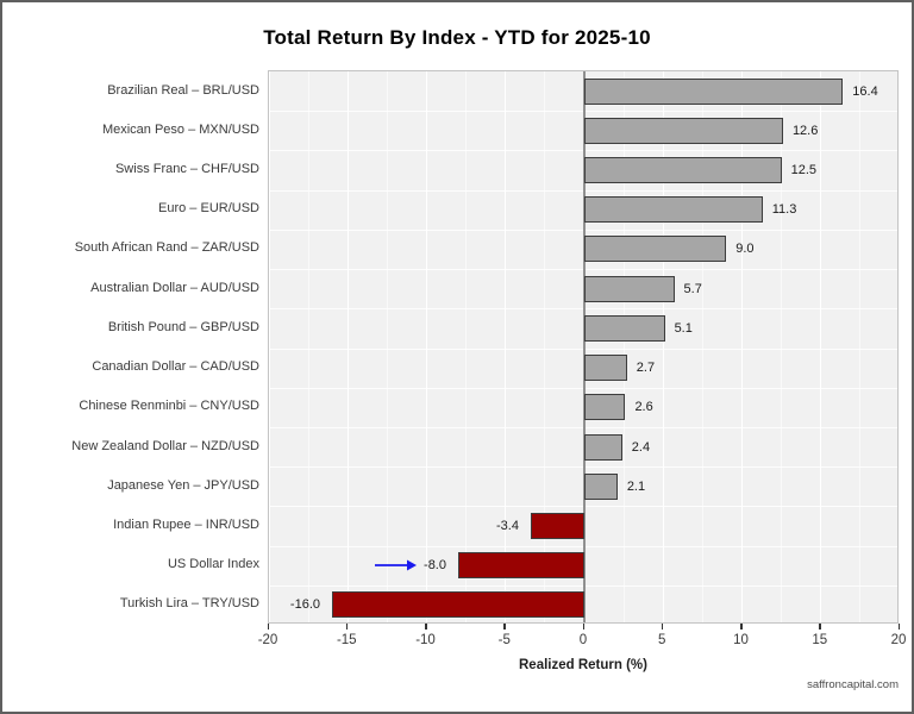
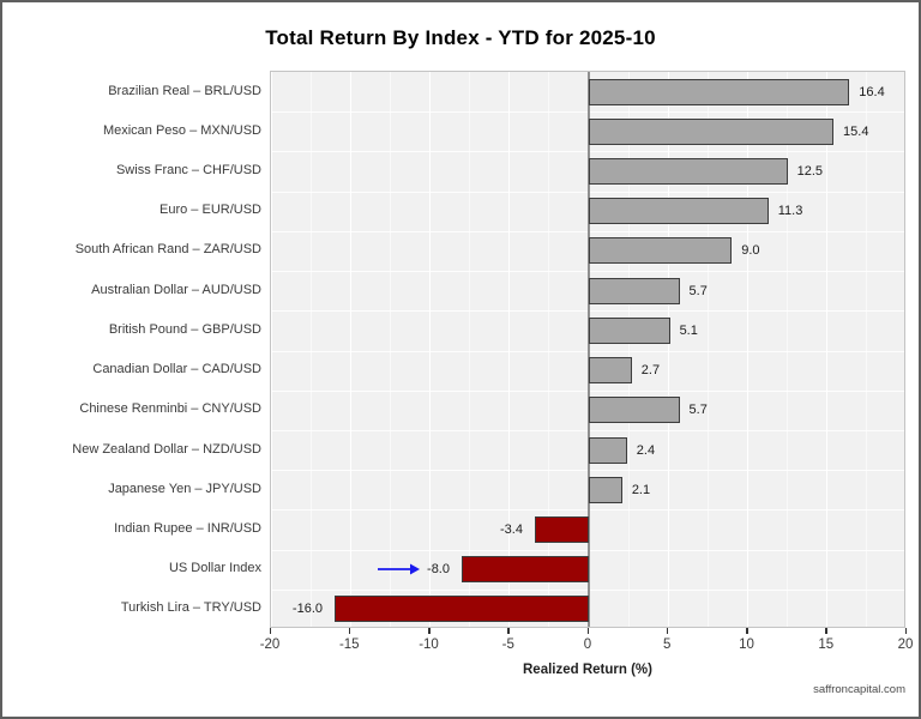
Mexican Peso – MXN/USD: 12.6 -> 15.4
Chinese Renminbi – CNY/USD: 2.6 -> 5.7
